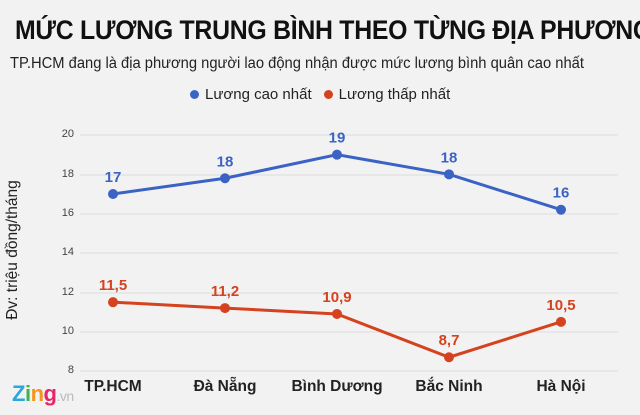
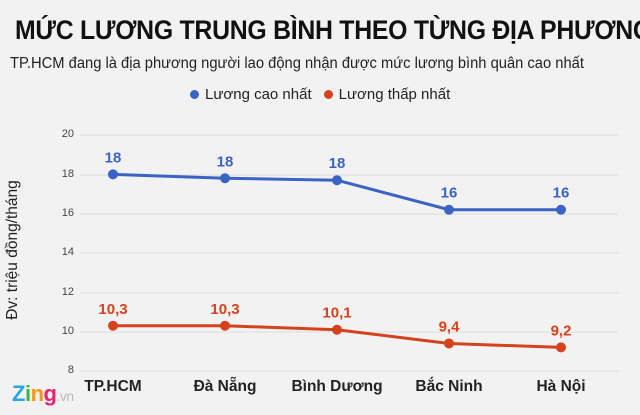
Lương cao nhất/TP.HCM: 17 -> 18
Lương thấp nhất/TP.HCM: 11,5 -> 10,3
Lương thấp nhất/Đà Nẵng: 11,2 -> 10,3
Lương cao nhất/Bình Dương: 19 -> 18
Lương thấp nhất/Bình Dương: 10,9 -> 10,1
Lương cao nhất/Bắc Ninh: 18 -> 16
Lương thấp nhất/Bắc Ninh: 8,7 -> 9,4
Lương thấp nhất/Hà Nội: 10,5 -> 9,2
